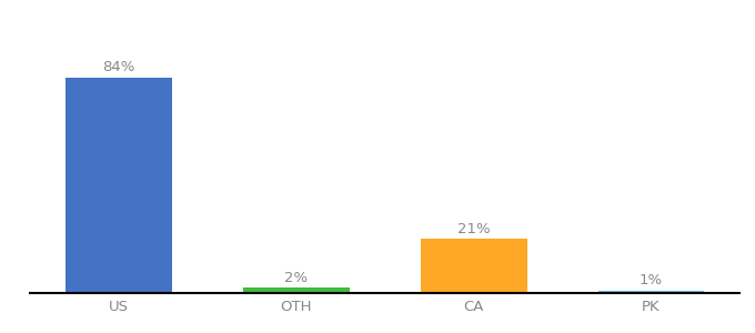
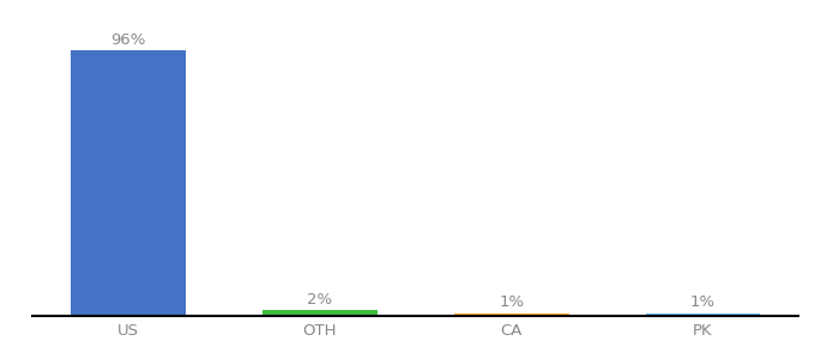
US: 84% -> 96%
CA: 21% -> 1%
